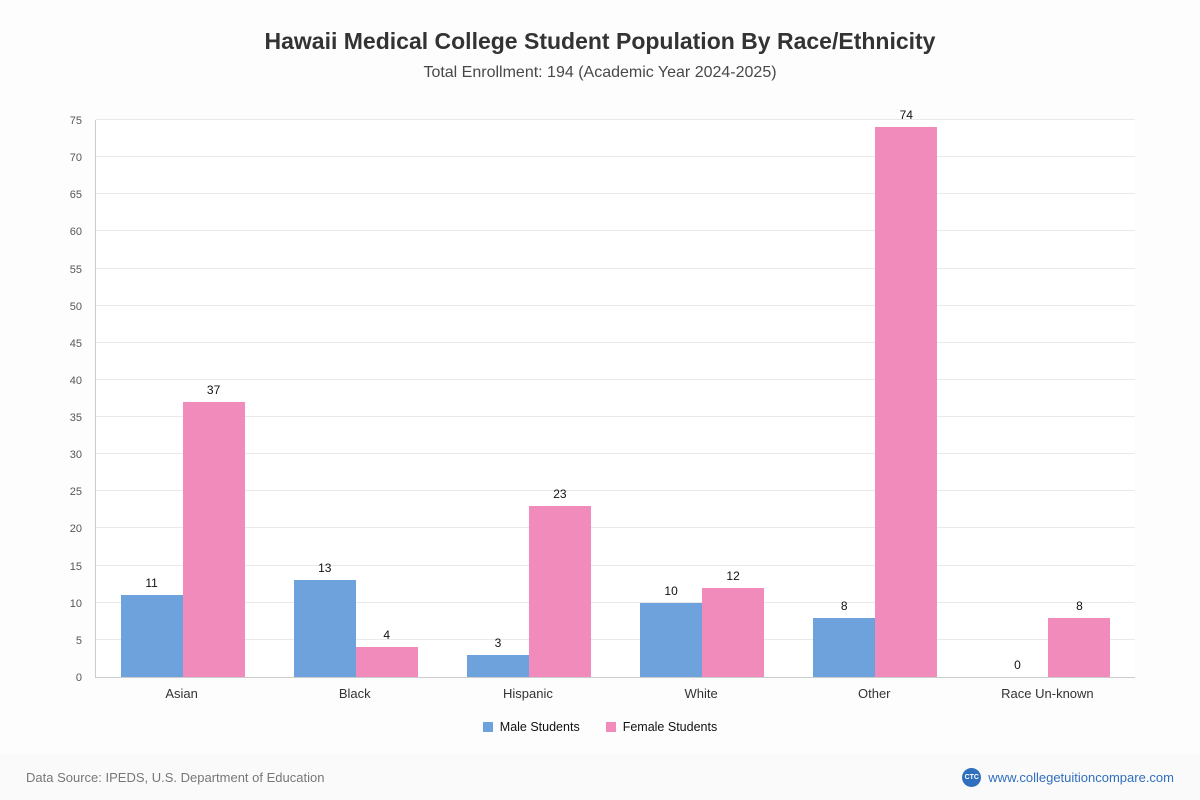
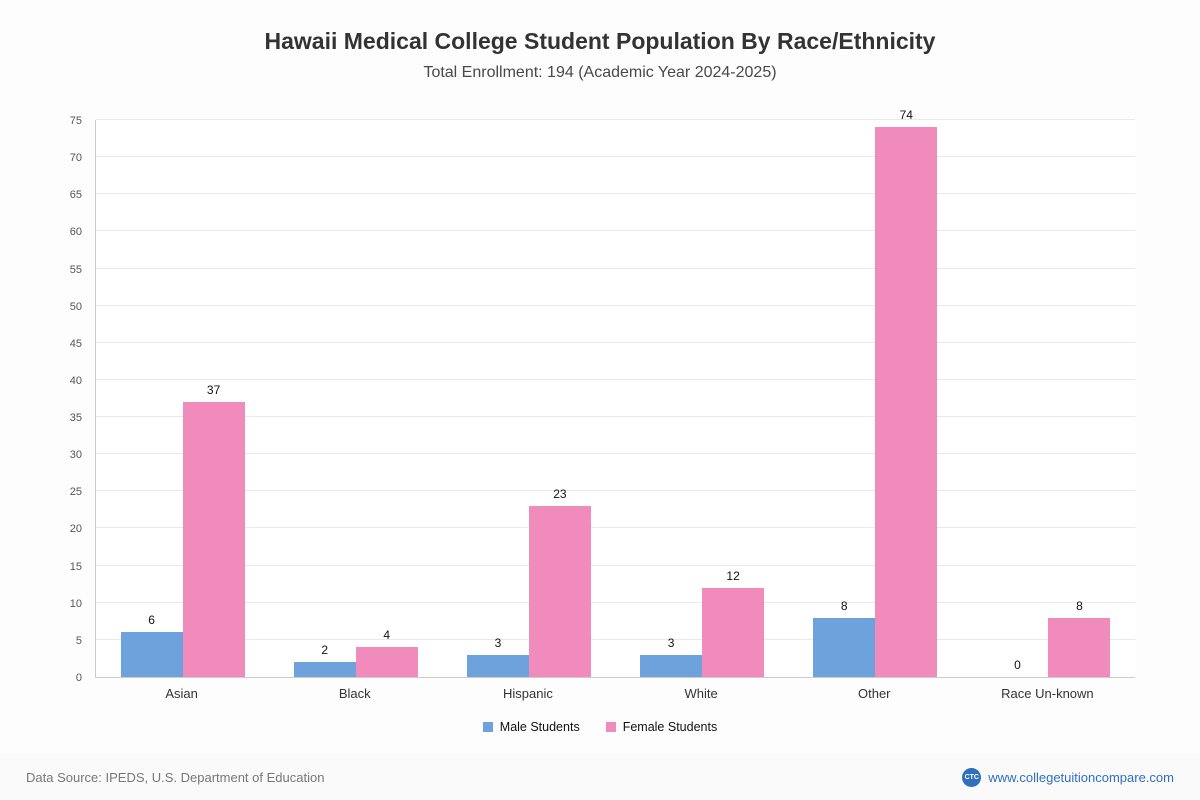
Male Students/Asian: 11 -> 6
Male Students/Black: 13 -> 2
Male Students/White: 10 -> 3
